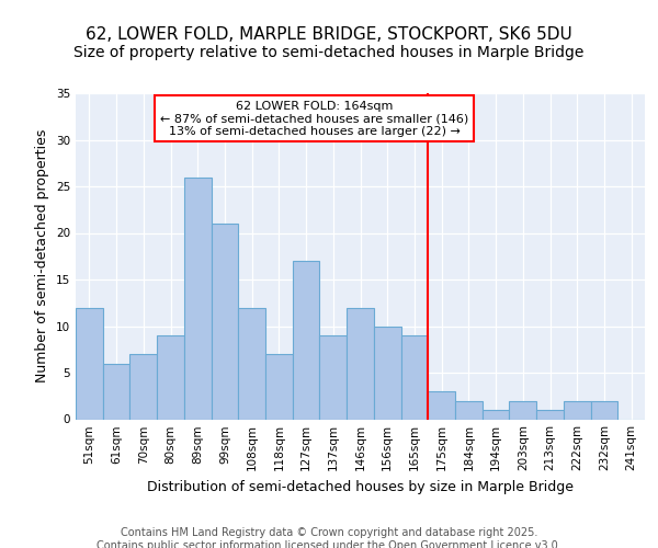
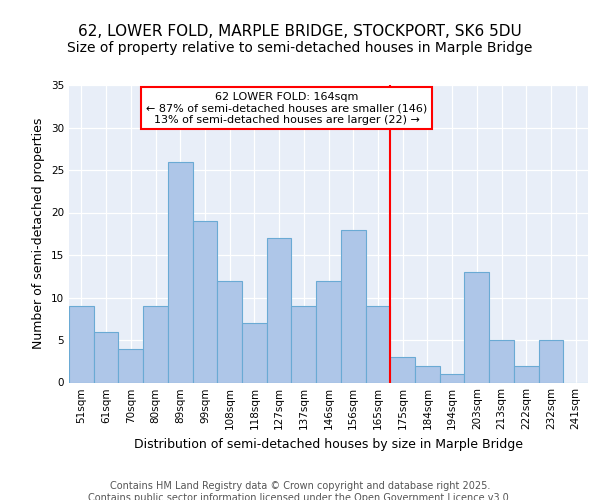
51sqm: 12 -> 9
70sqm: 7 -> 4
99sqm: 21 -> 19
156sqm: 10 -> 18
203sqm: 2 -> 13
213sqm: 1 -> 5
232sqm: 2 -> 5
